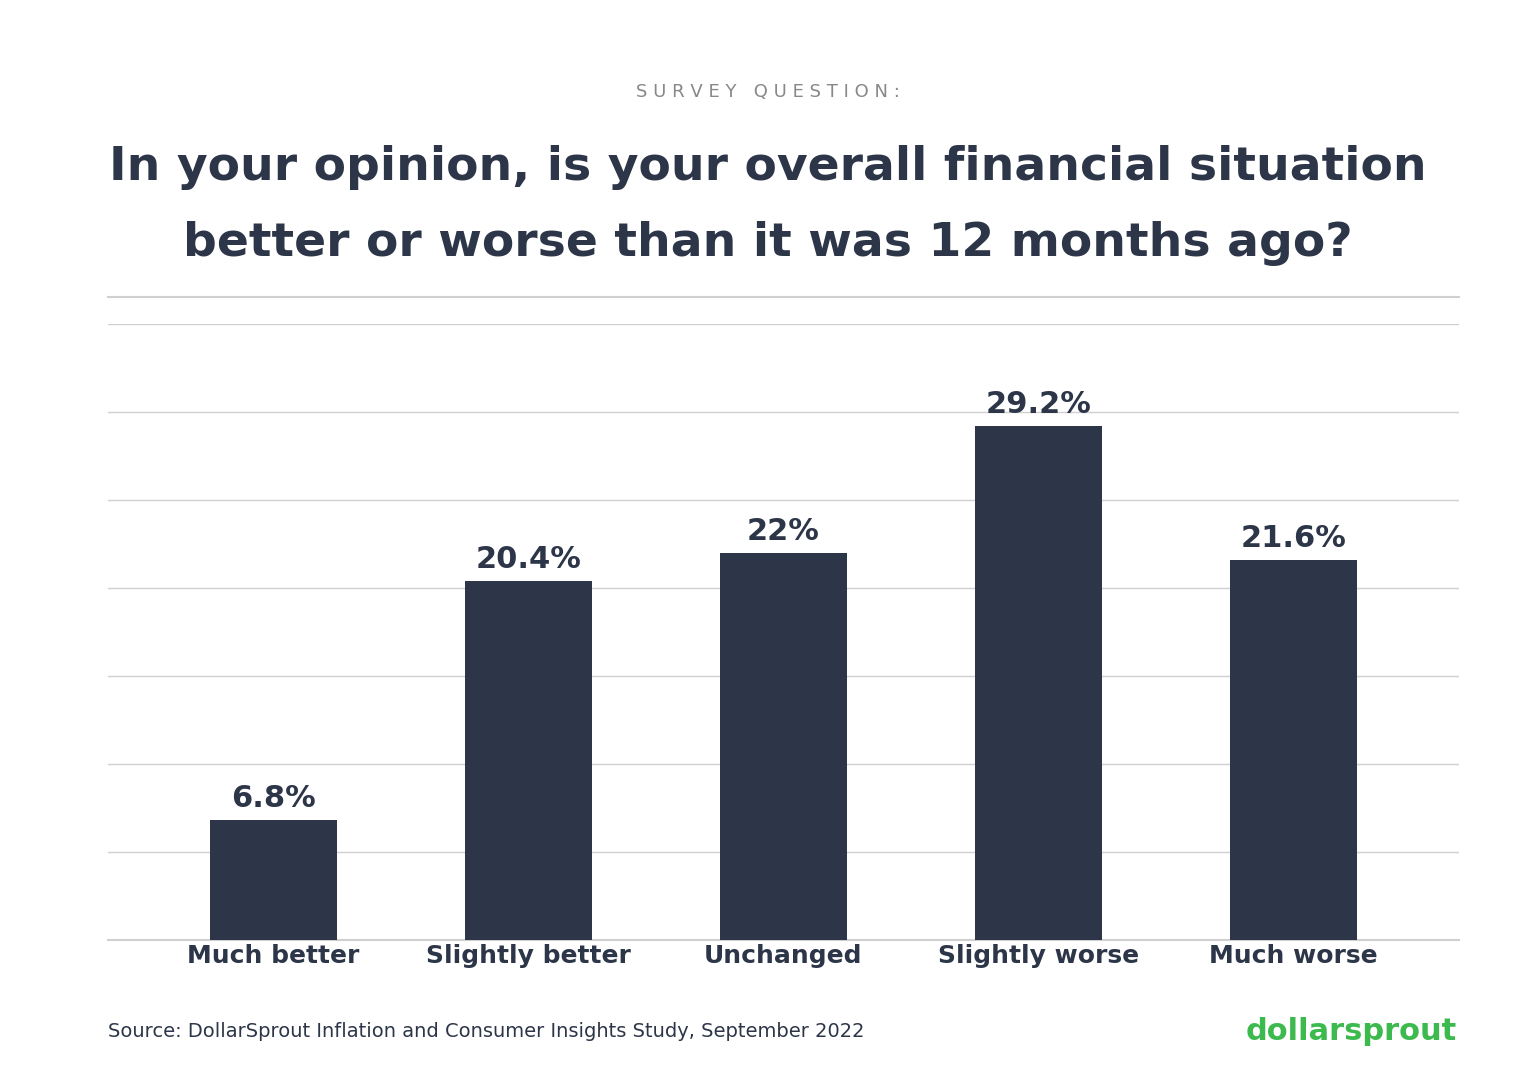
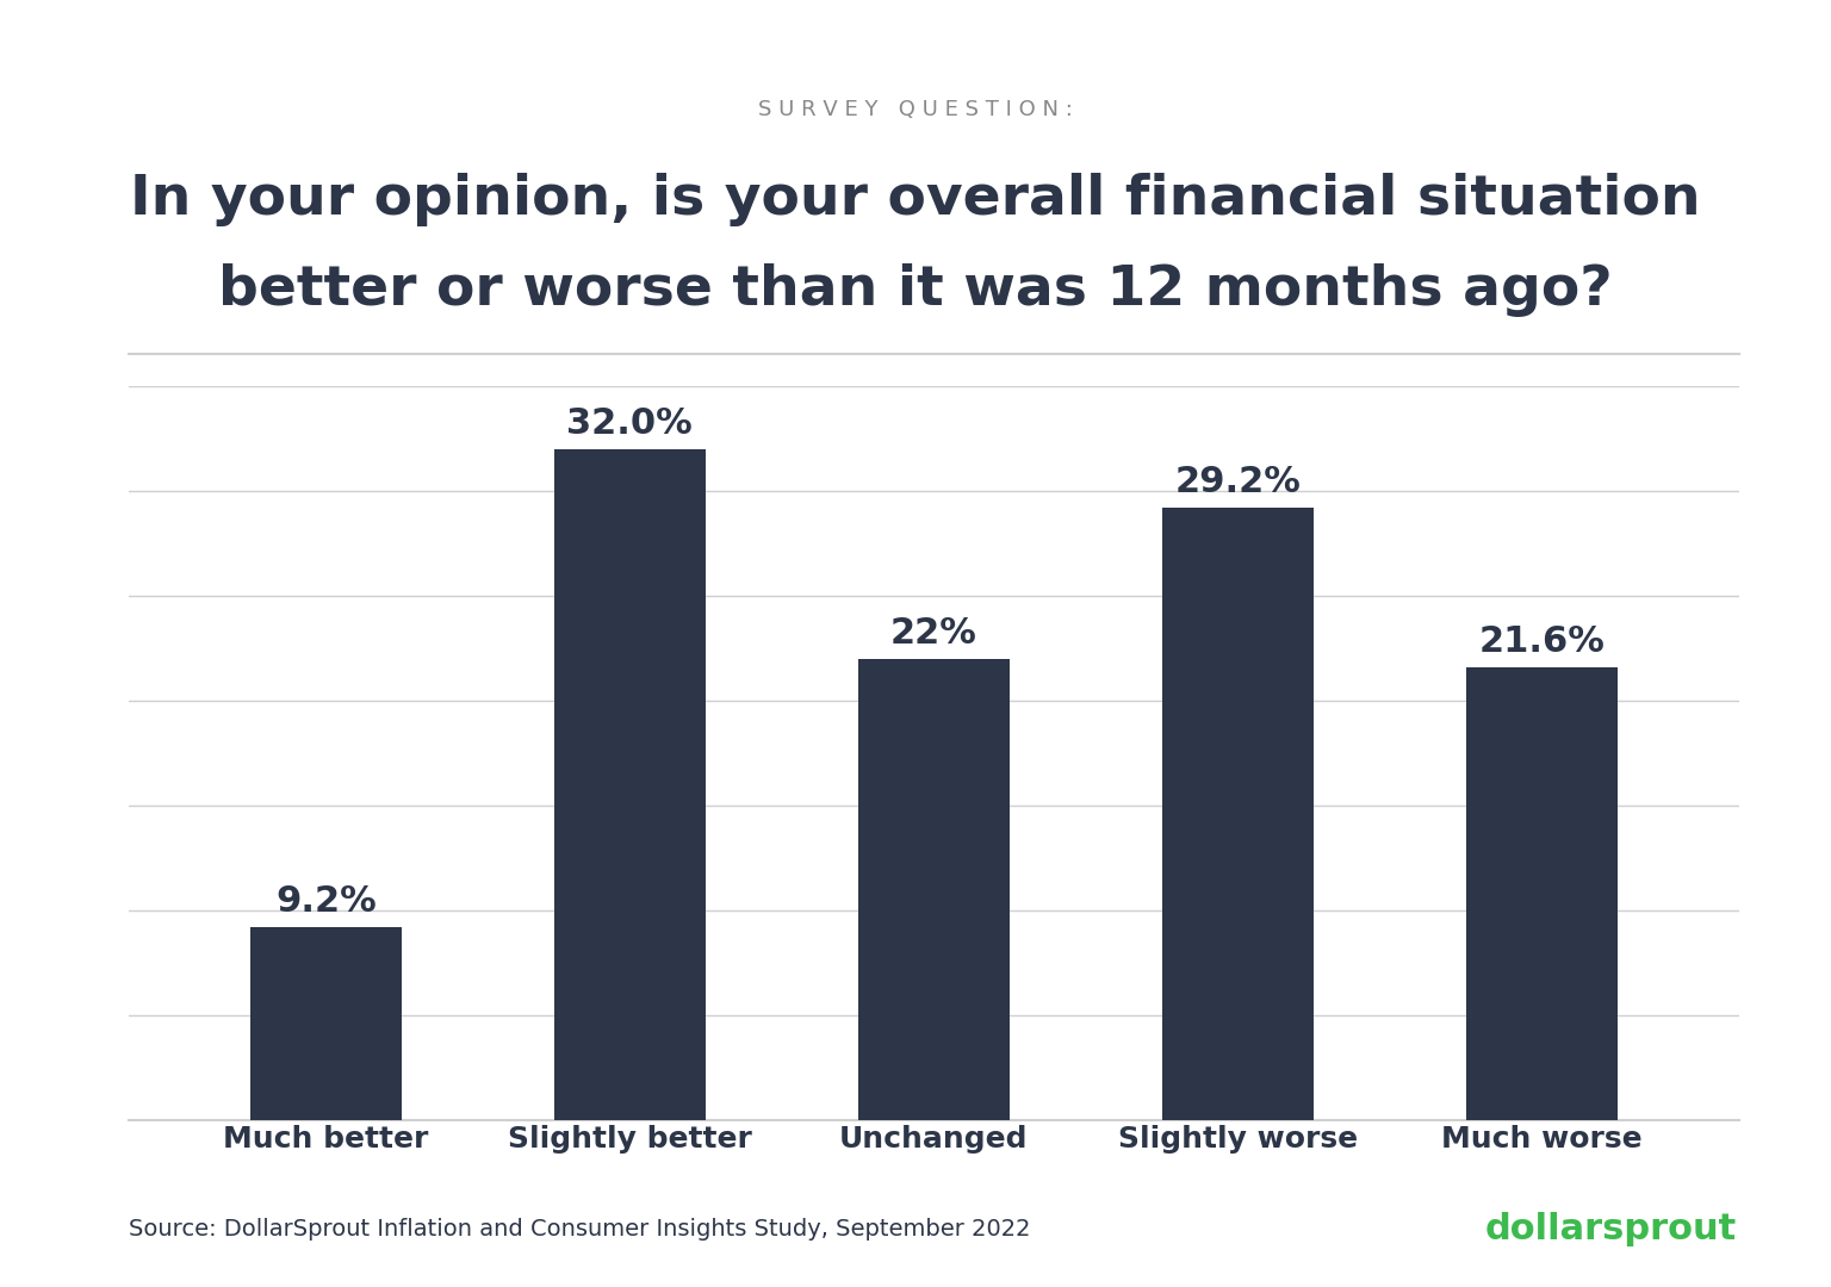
Much better: 6.8% -> 9.2%
Slightly better: 20.4% -> 32.0%
